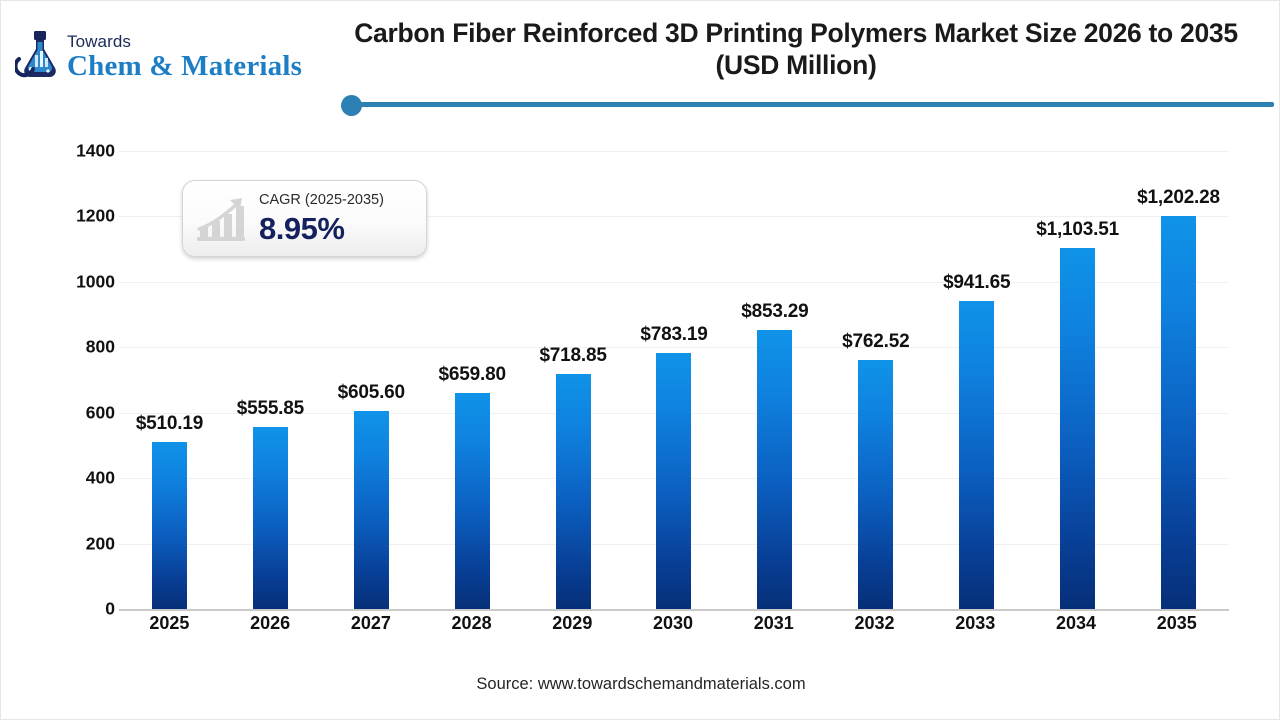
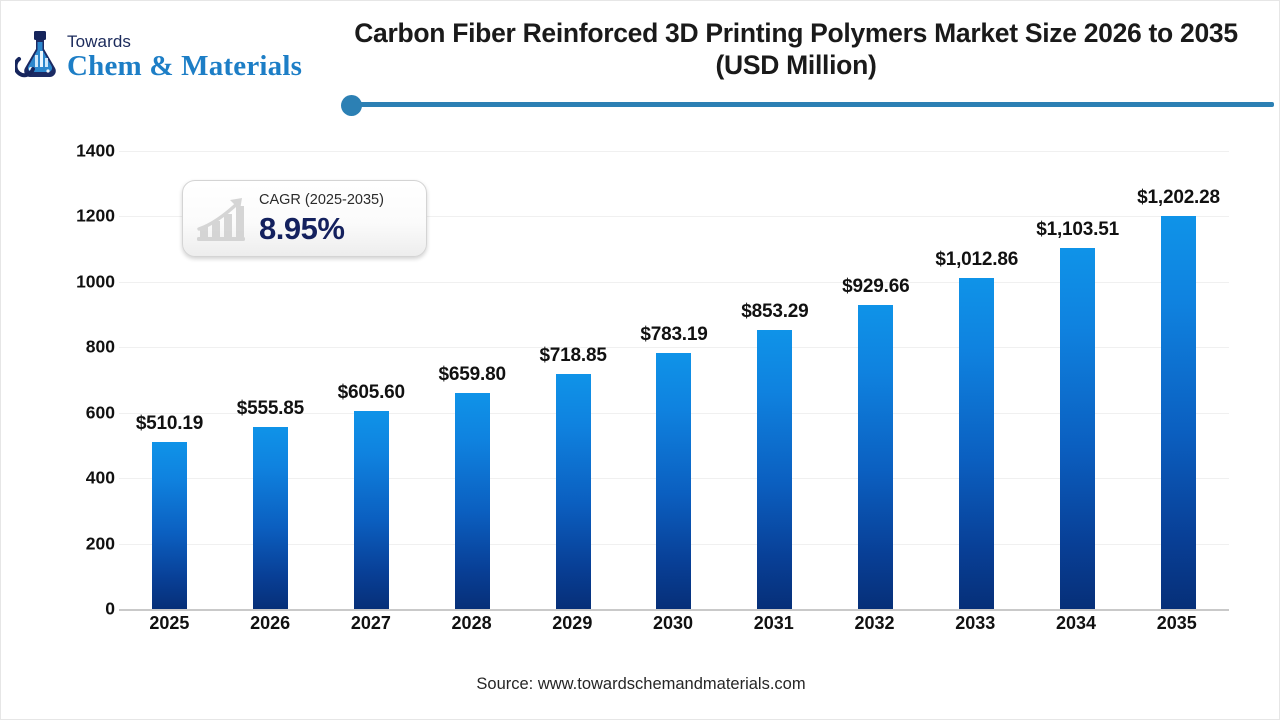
2032: $762.52 -> $929.66
2033: $941.65 -> $1,012.86
